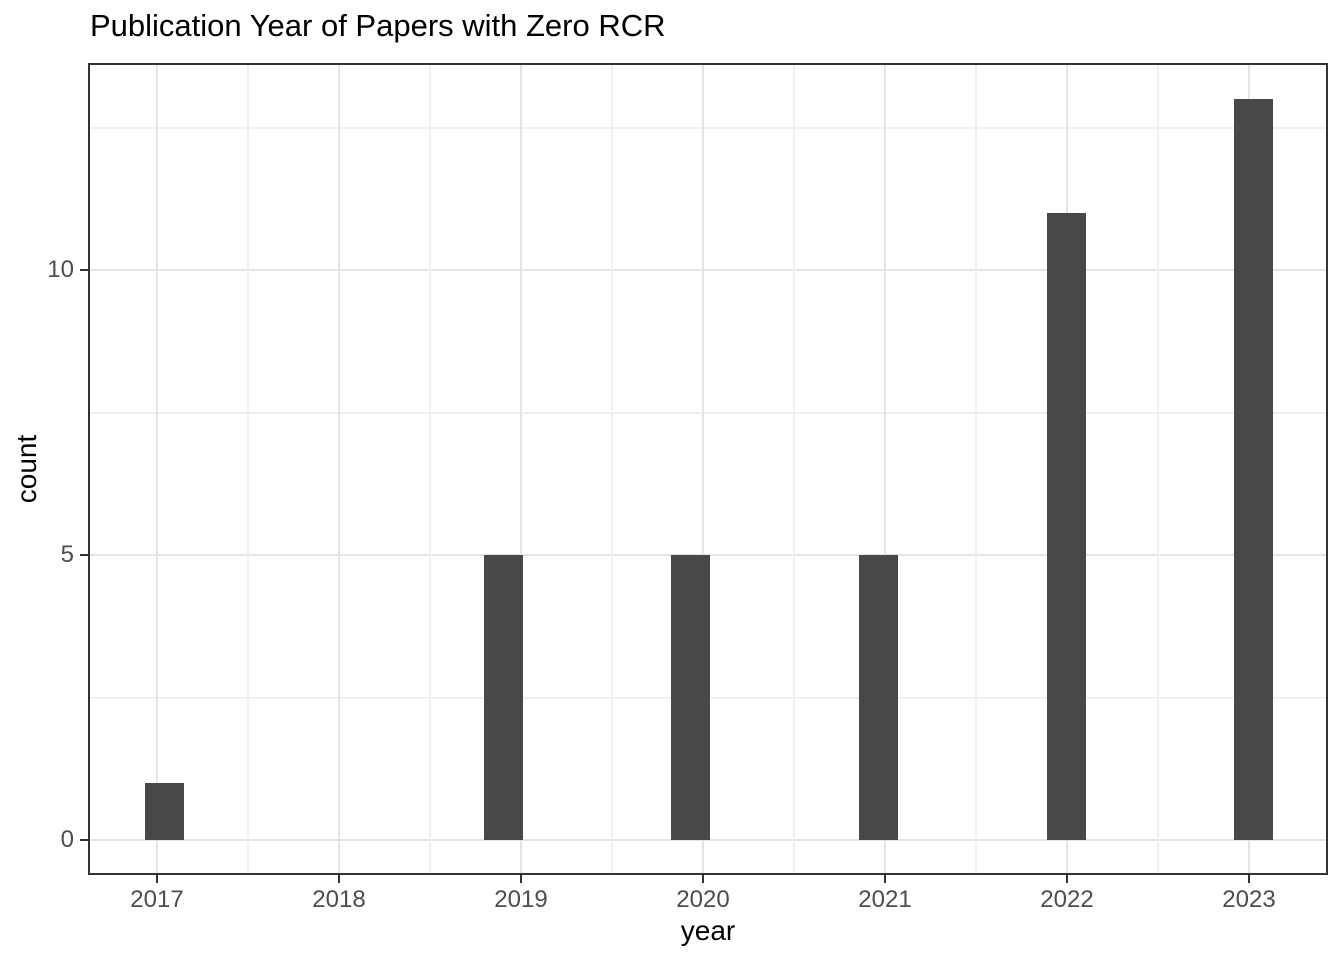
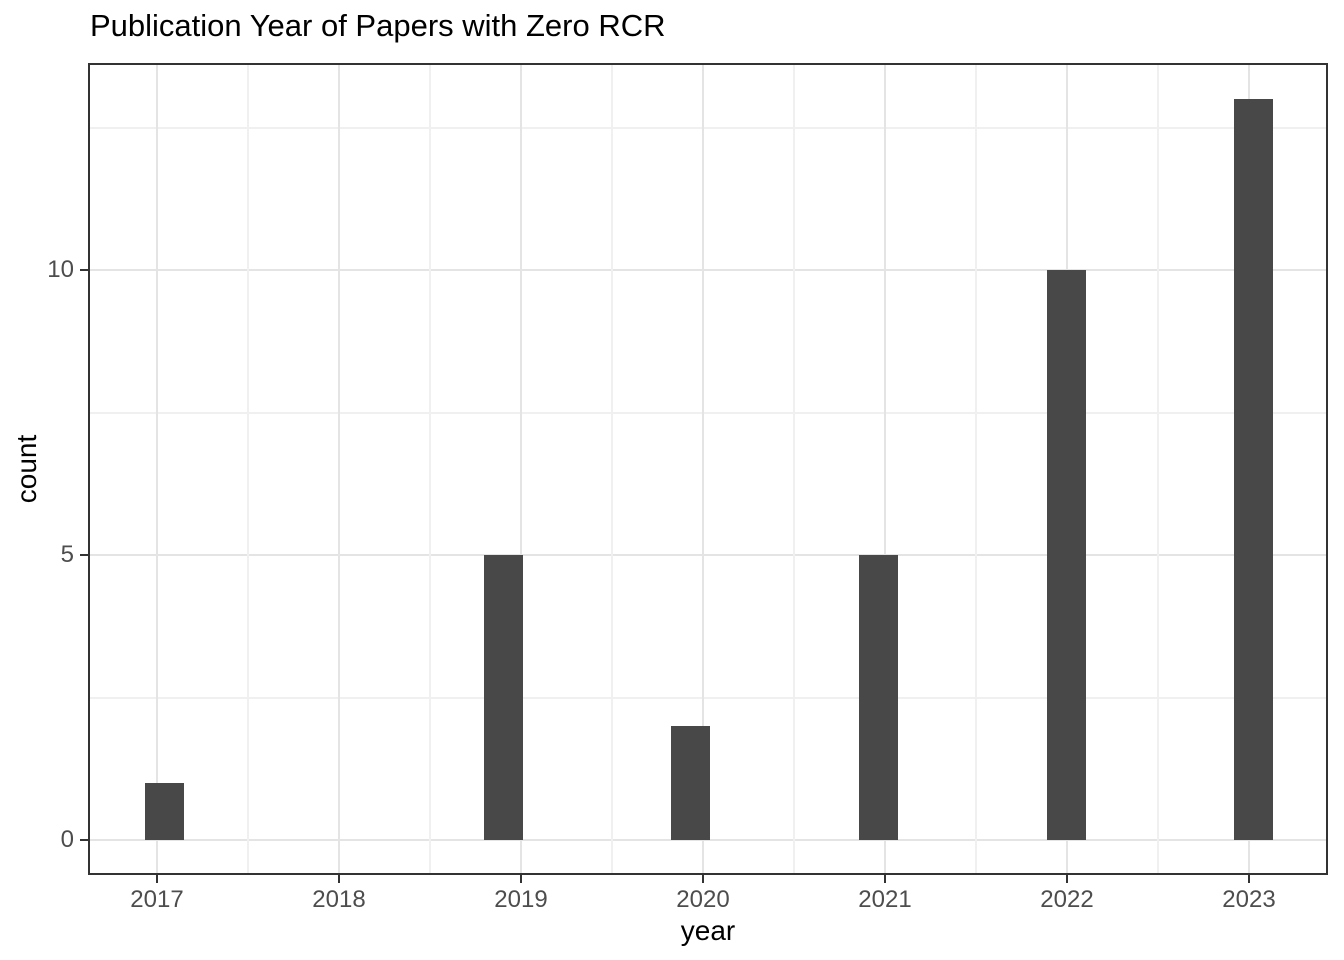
2020: 5 -> 2
2022: 11 -> 10
